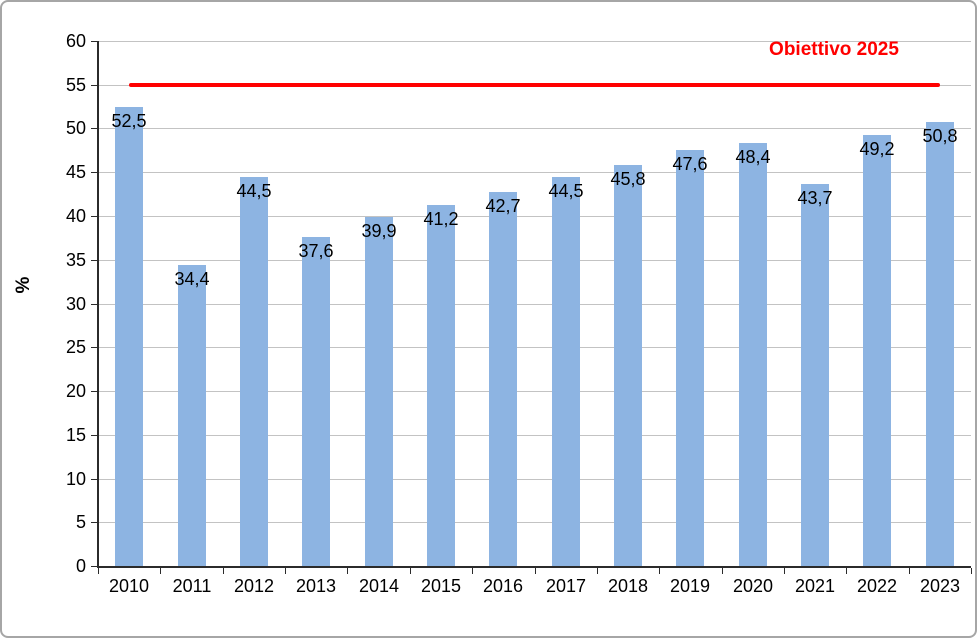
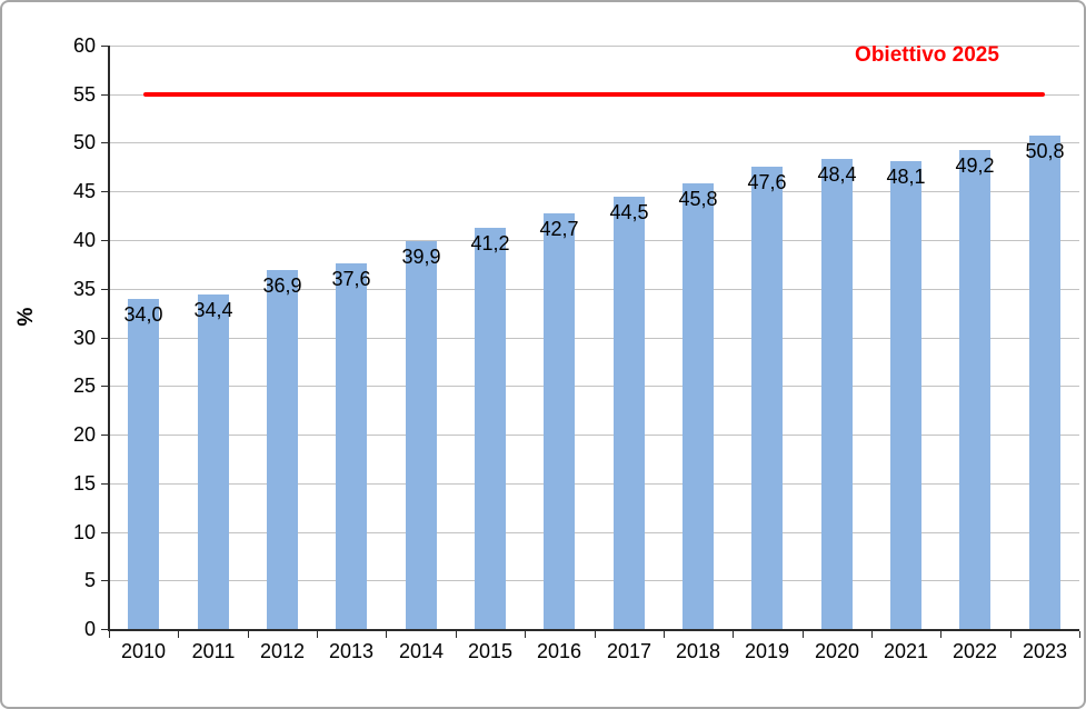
2010: 52,5 -> 34,0
2012: 44,5 -> 36,9
2021: 43,7 -> 48,1
